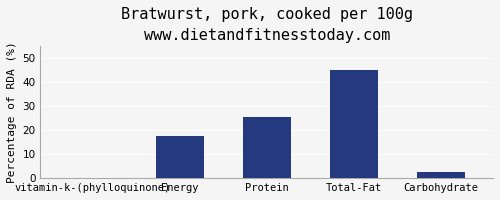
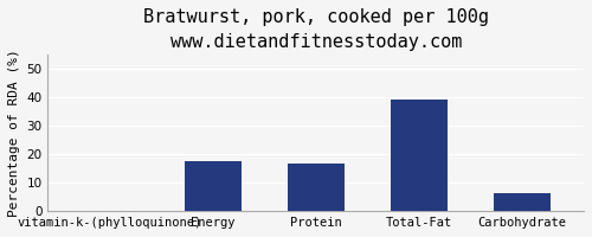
Protein: 25.5 -> 16.5
Total-Fat: 45.0 -> 39.0
Carbohydrate: 2.5 -> 6.5
